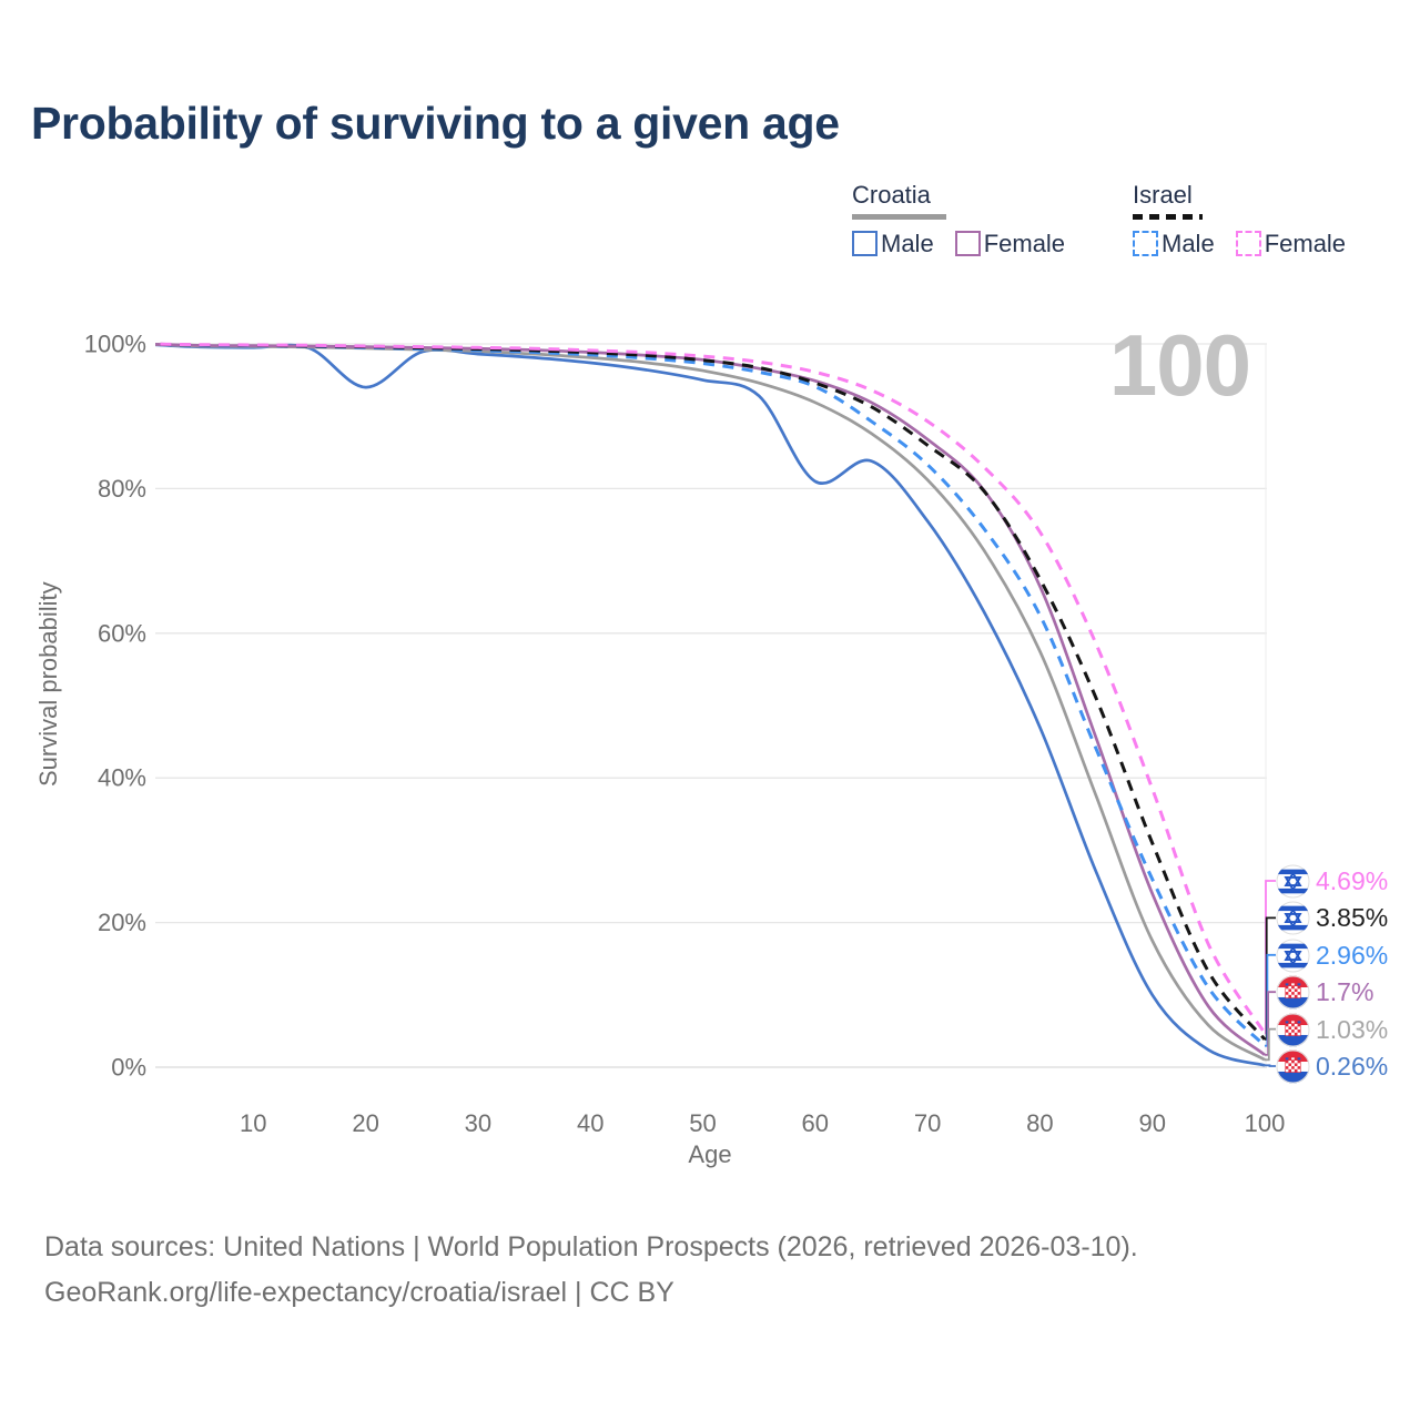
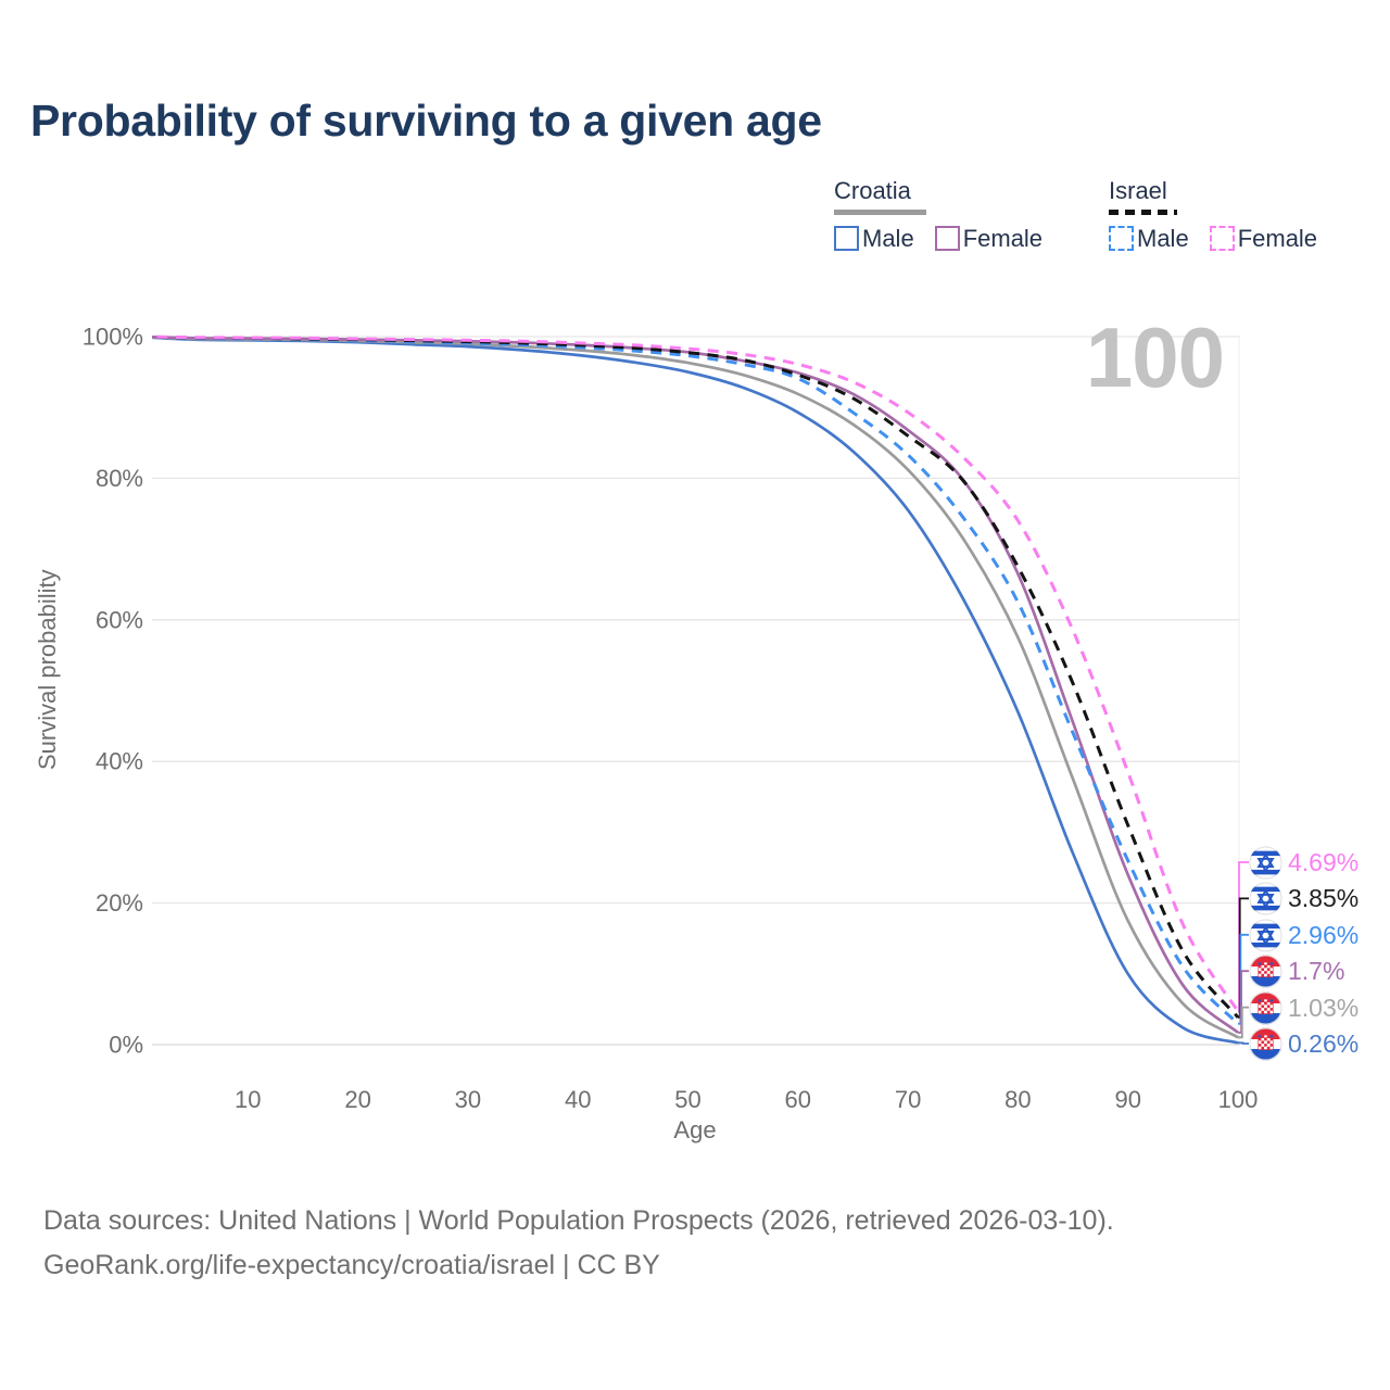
Croatia Male/20: 94% -> 99%
Croatia Male/60: 81% -> 89%
